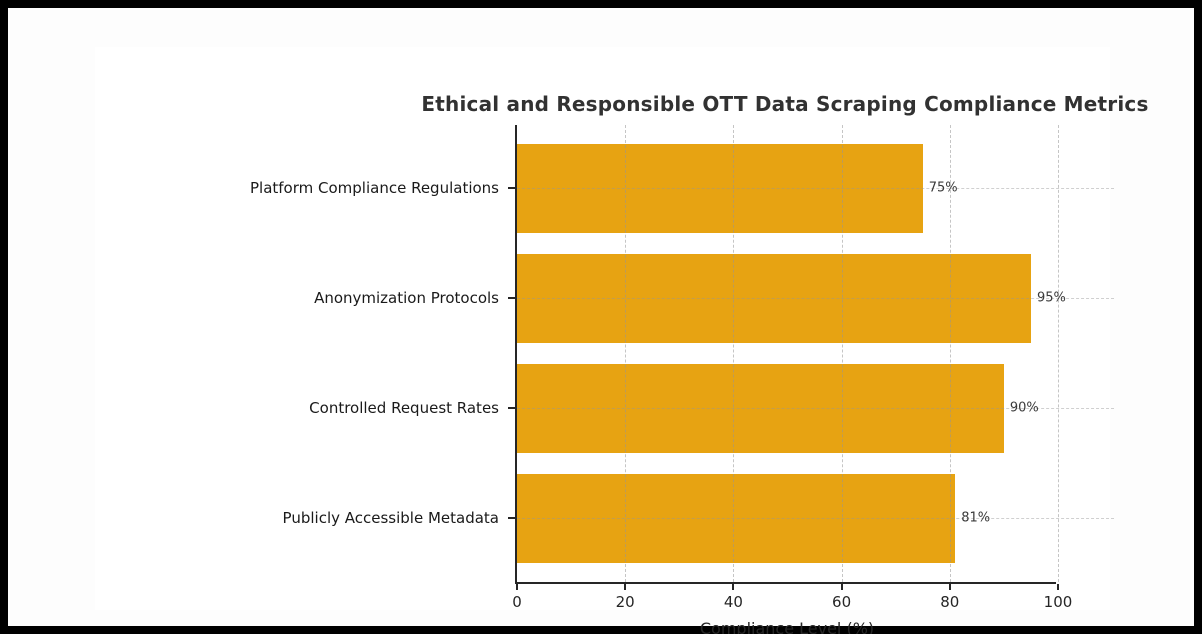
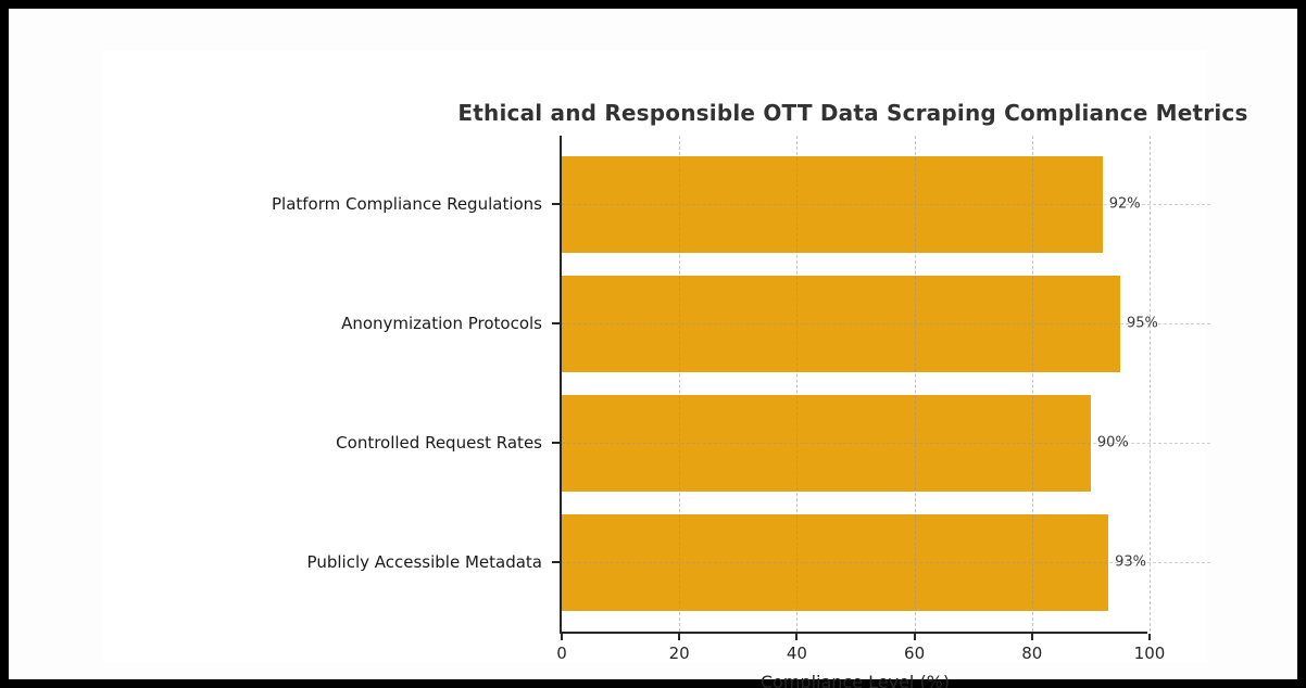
Platform Compliance Regulations: 75% -> 92%
Publicly Accessible Metadata: 81% -> 93%
